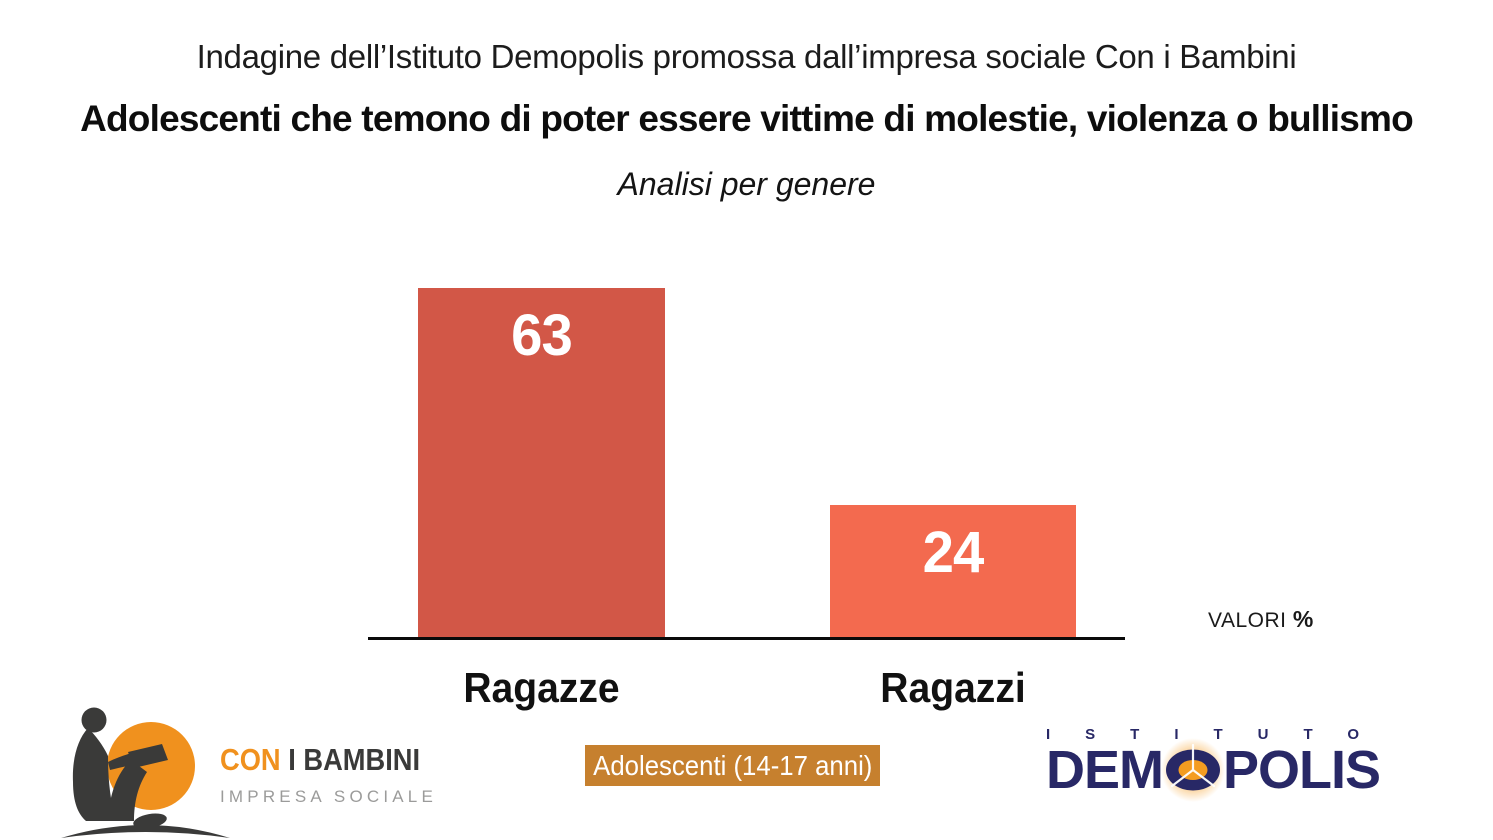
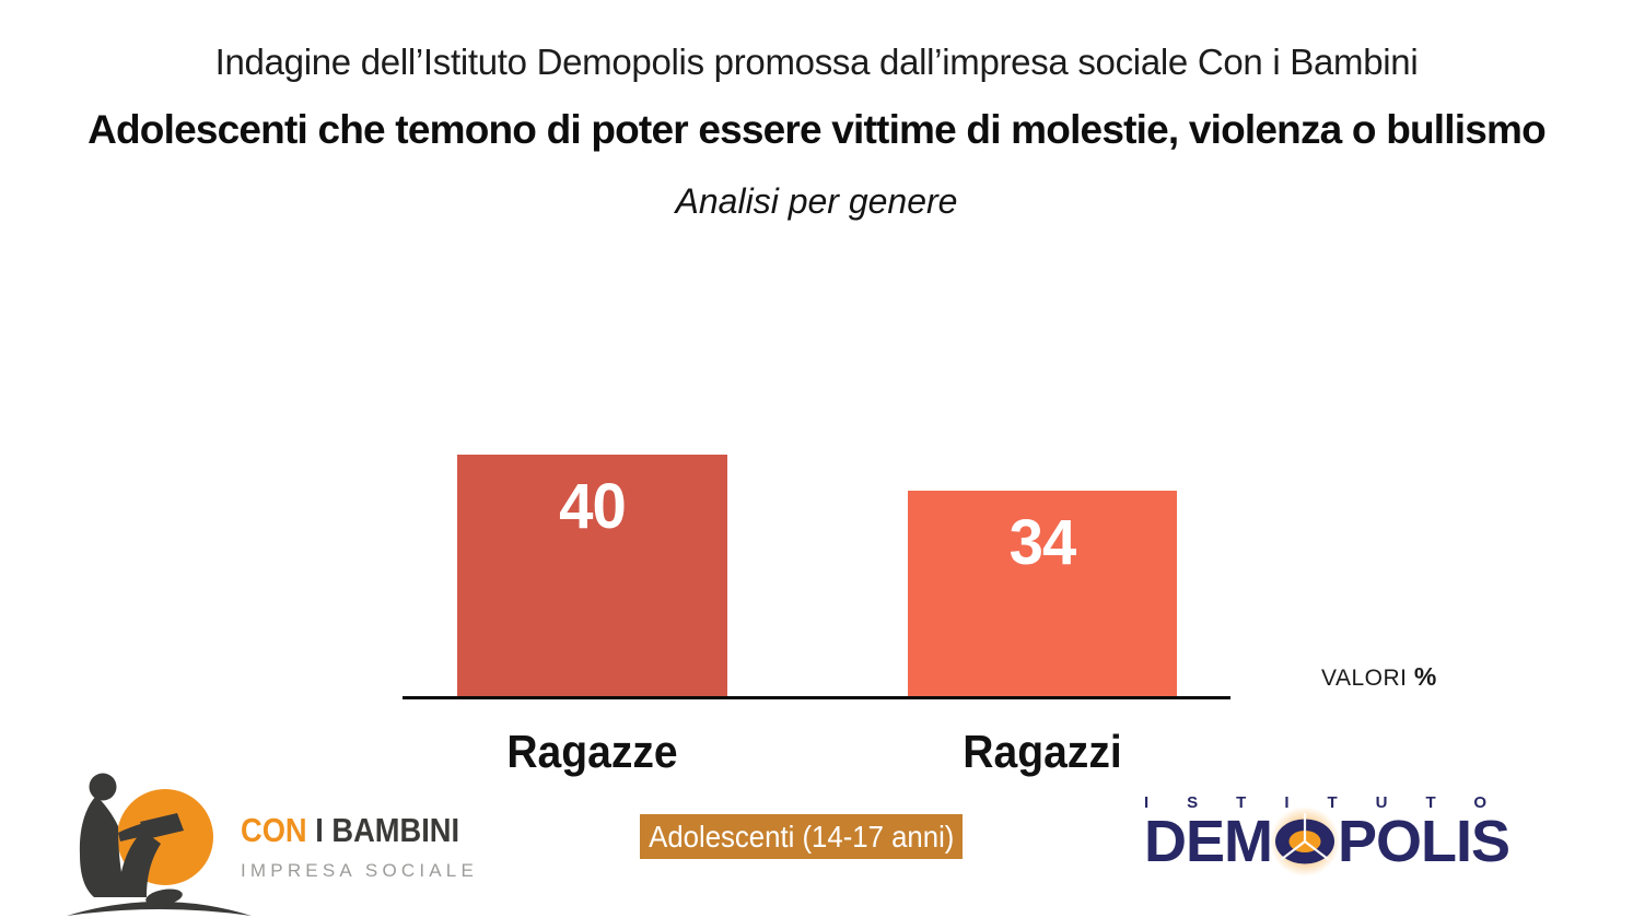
Ragazze: 63 -> 40
Ragazzi: 24 -> 34
